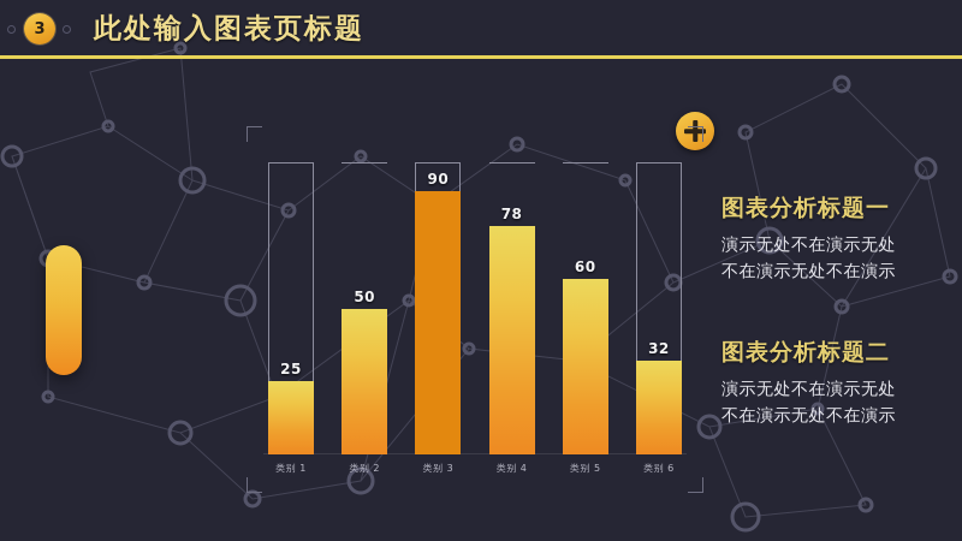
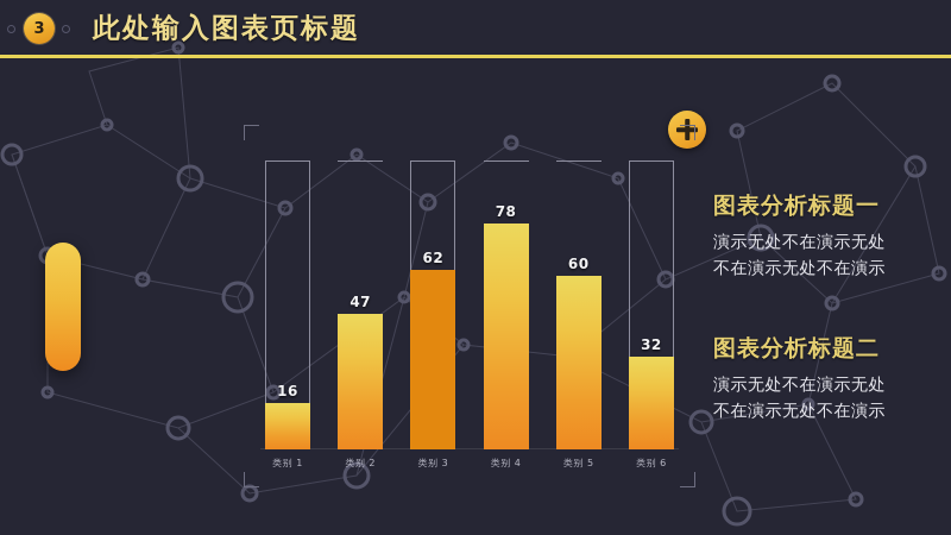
类别 1: 25 -> 16
类别 2: 50 -> 47
类别 3: 90 -> 62
